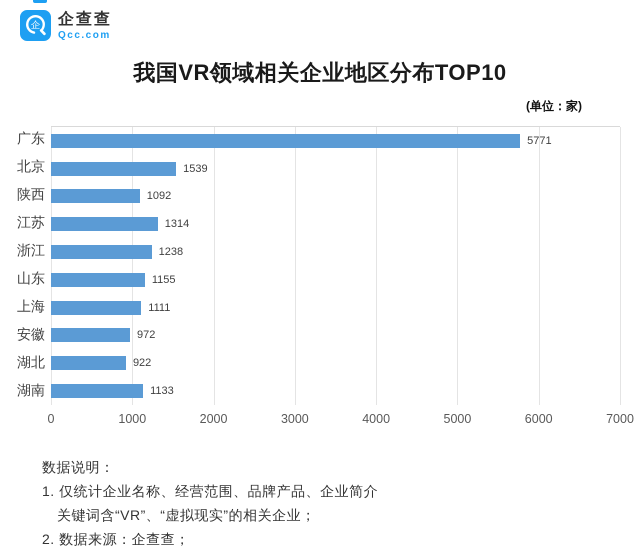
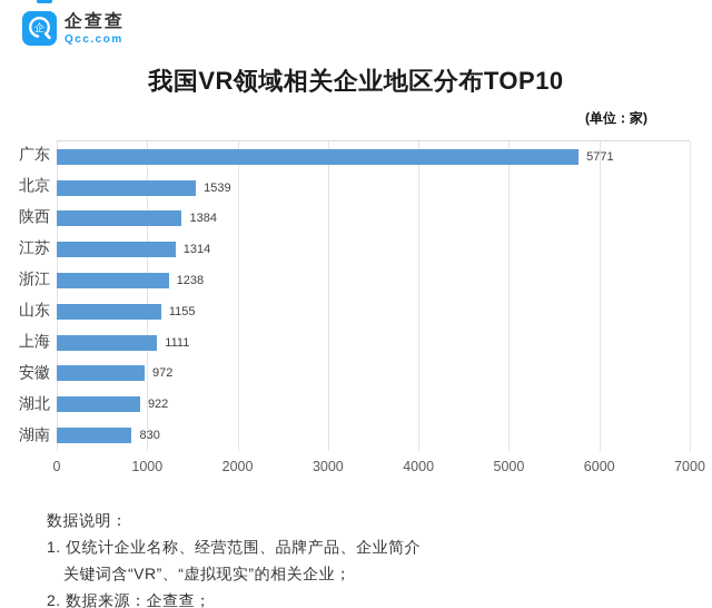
陕西: 1092 -> 1384
湖南: 1133 -> 830
